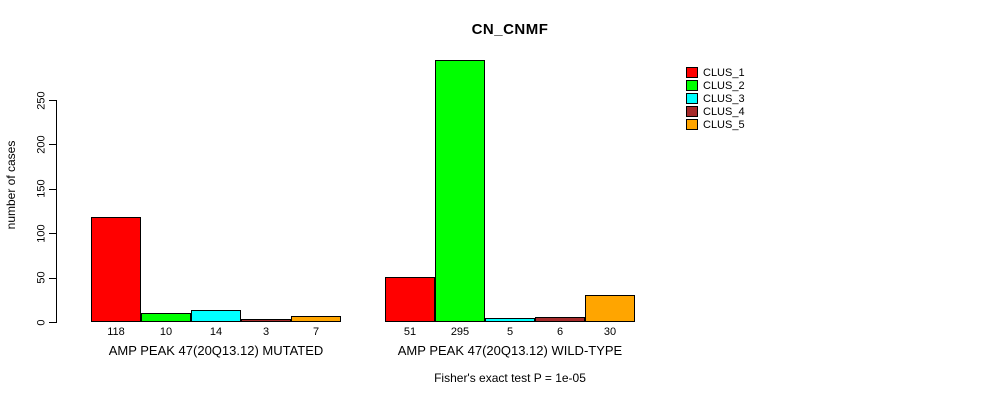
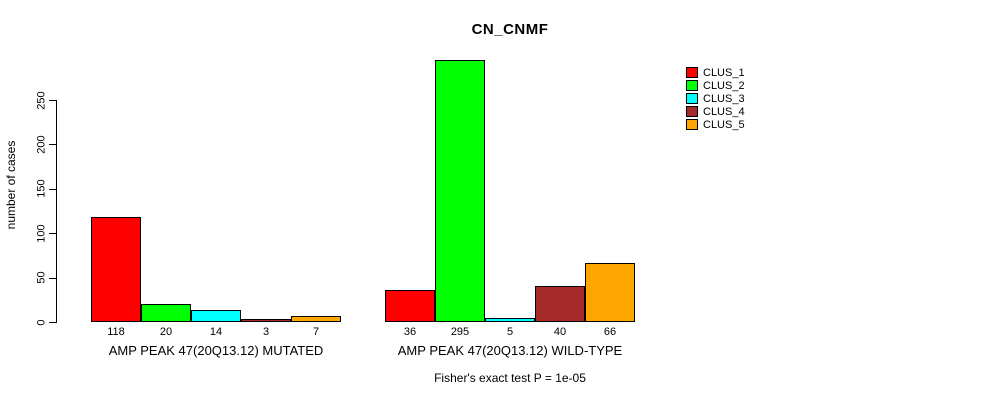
CLUS_2/AMP PEAK 47(20Q13.12) MUTATED: 10 -> 20
CLUS_1/AMP PEAK 47(20Q13.12) WILD-TYPE: 51 -> 36
CLUS_4/AMP PEAK 47(20Q13.12) WILD-TYPE: 6 -> 40
CLUS_5/AMP PEAK 47(20Q13.12) WILD-TYPE: 30 -> 66
